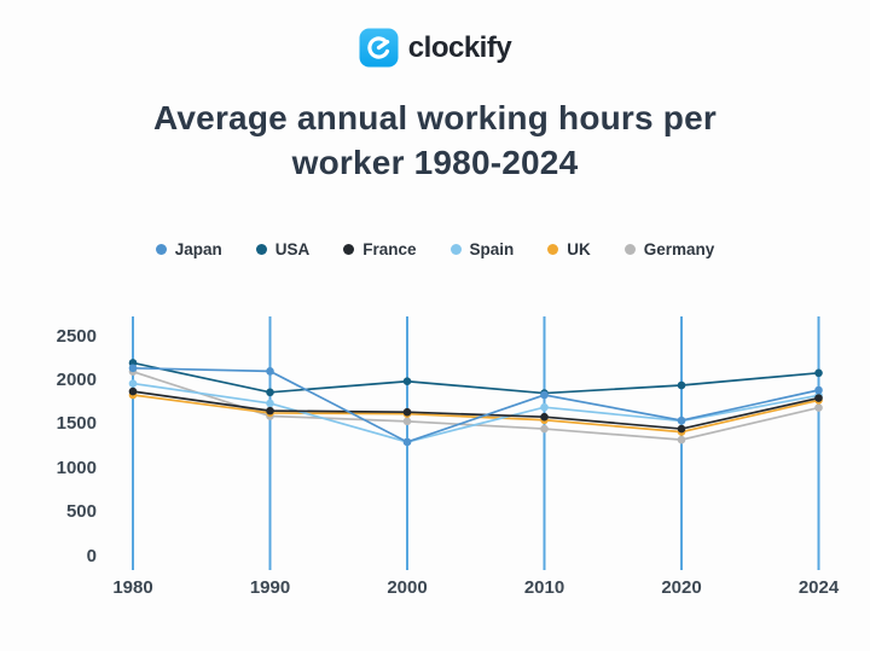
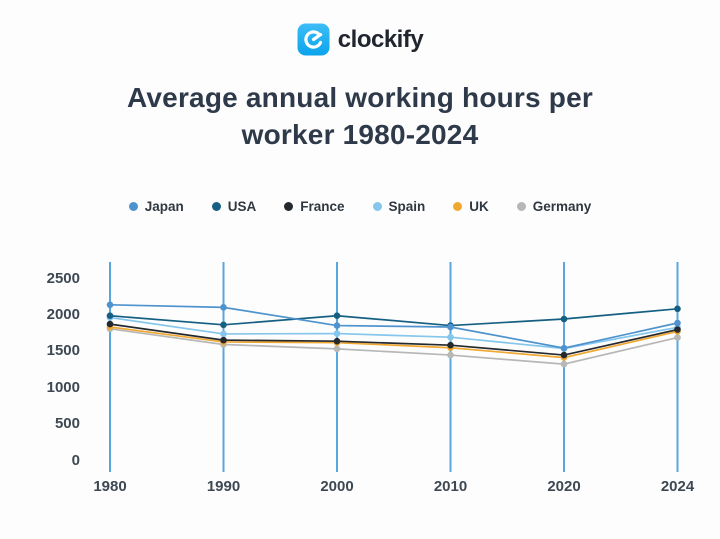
USA/1980: 2200 -> 2000
Germany/1980: 2100 -> 1800
Japan/2000: 1300 -> 1900
Spain/2000: 1300 -> 1700
